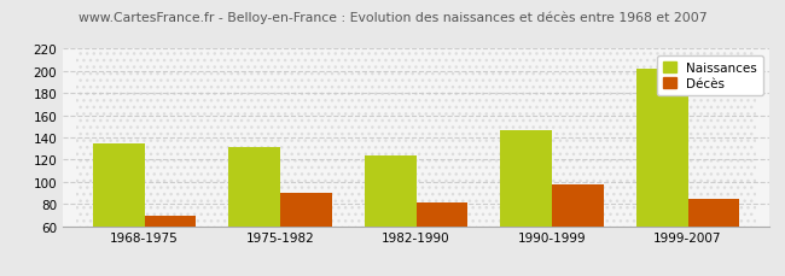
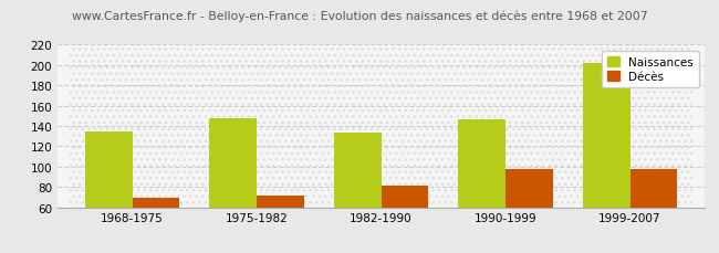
Naissances/1975-1982: 131 -> 148
Décès/1975-1982: 90 -> 72
Naissances/1982-1990: 124 -> 134
Décès/1999-2007: 85 -> 98
